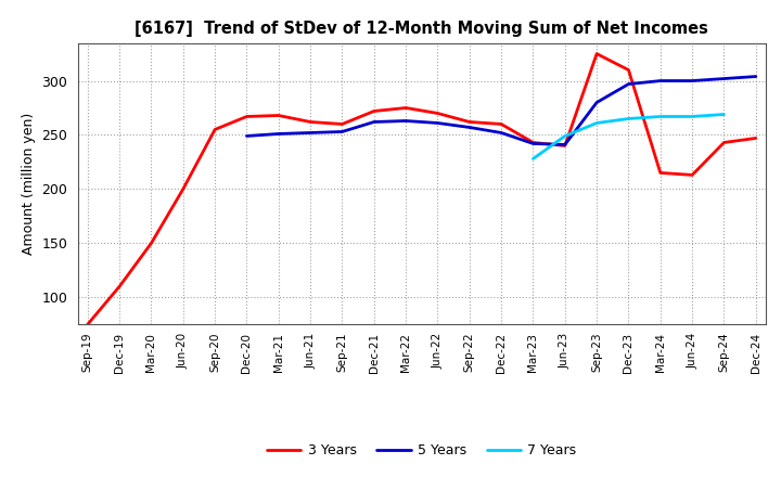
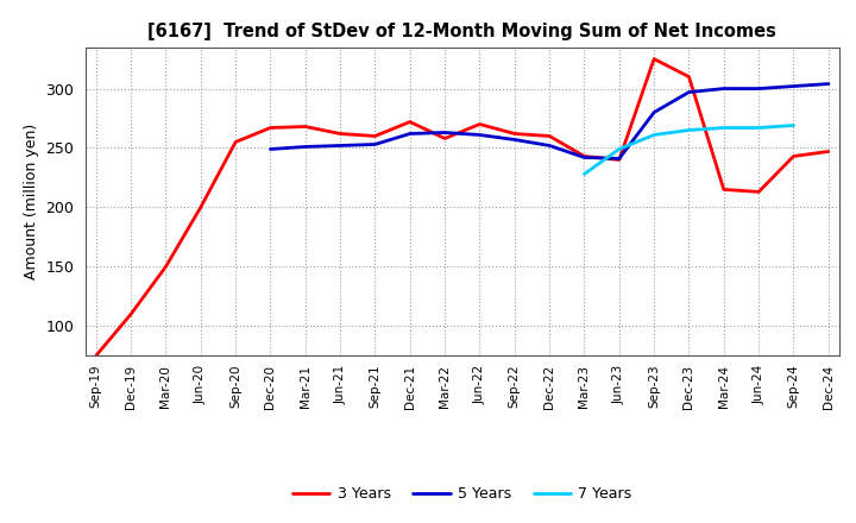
3 Years/Mar-22: 275 -> 258
